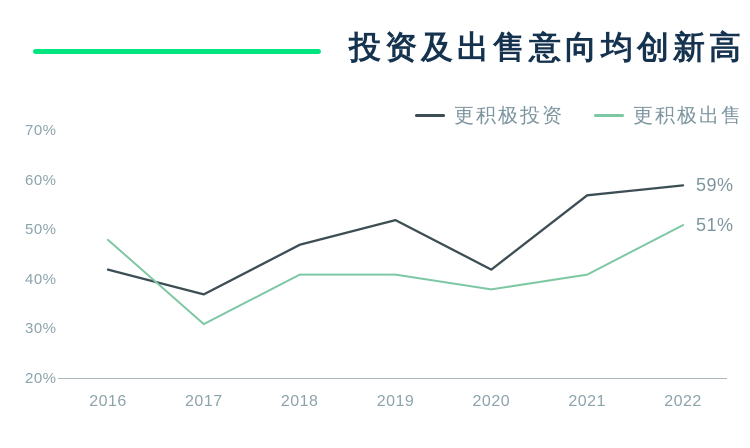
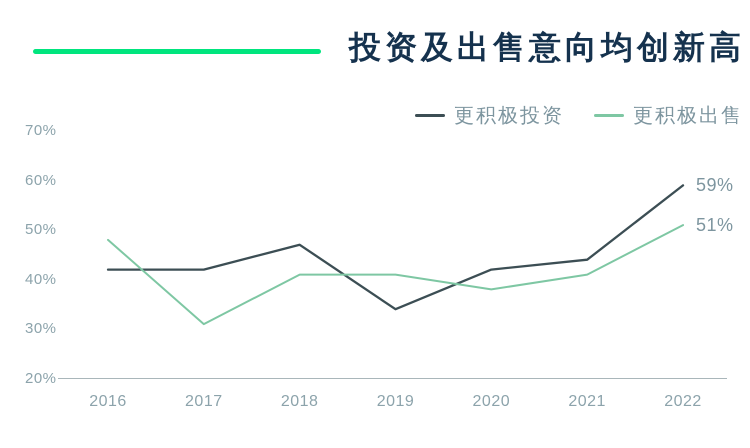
更积极投资/2017: 37% -> 42%
更积极投资/2019: 52% -> 34%
更积极投资/2021: 57% -> 44%
